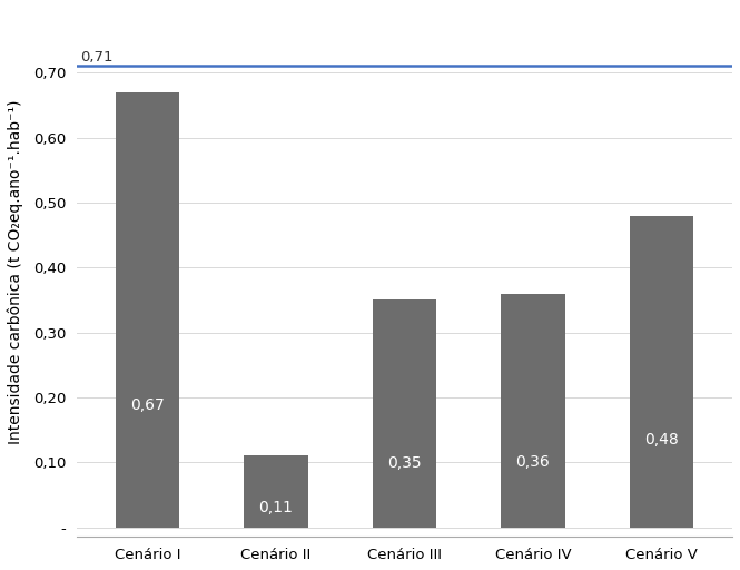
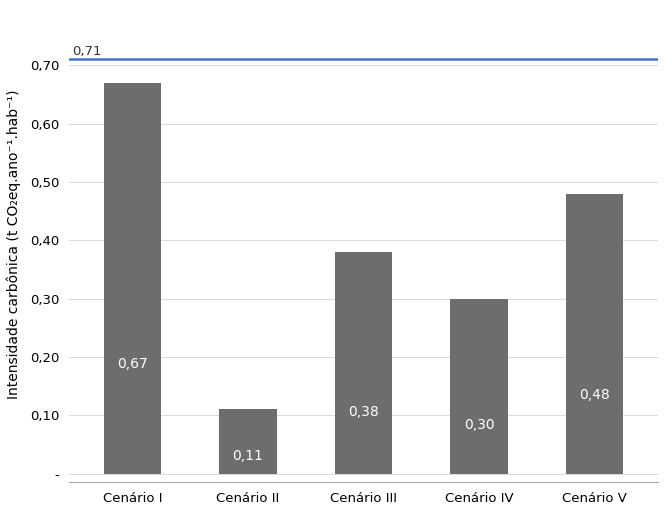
Cenário III: 0,35 -> 0,38
Cenário IV: 0,36 -> 0,30
